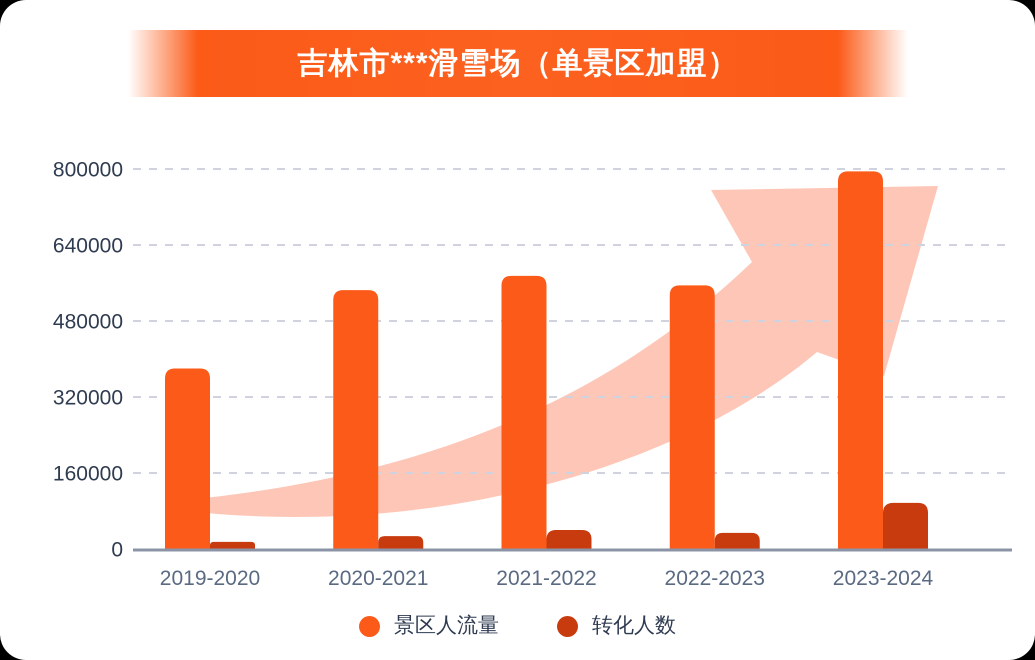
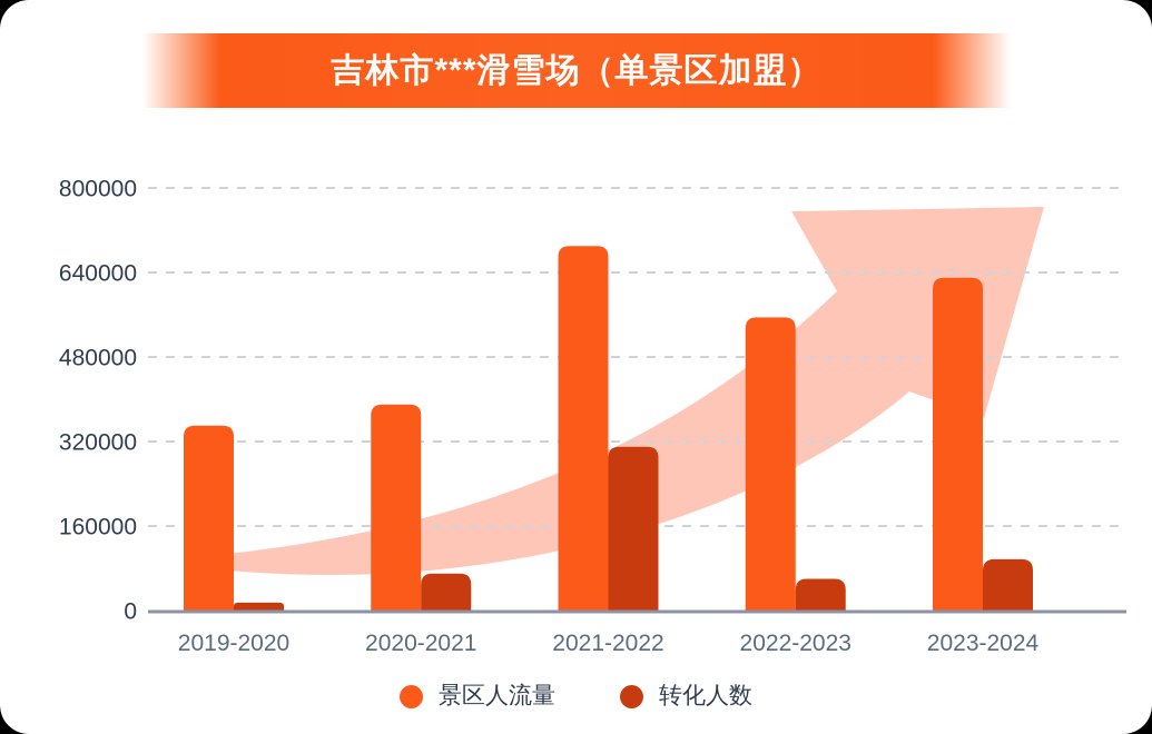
景区人流量/2019-2020: 380000 -> 350000
景区人流量/2020-2021: 540000 -> 390000
转化人数/2020-2021: 30000 -> 70000
景区人流量/2021-2022: 580000 -> 690000
转化人数/2021-2022: 40000 -> 310000
转化人数/2022-2023: 30000 -> 60000
景区人流量/2023-2024: 800000 -> 630000
